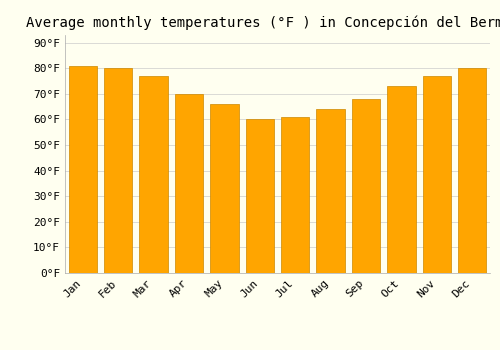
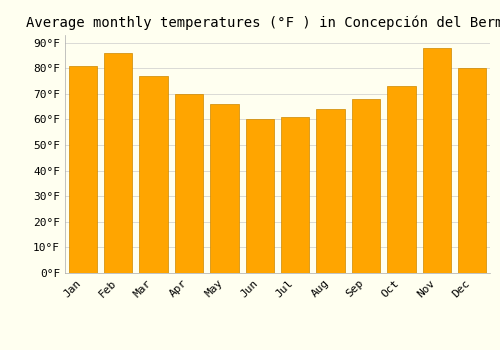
Feb: 80°F -> 86°F
Nov: 77°F -> 88°F
